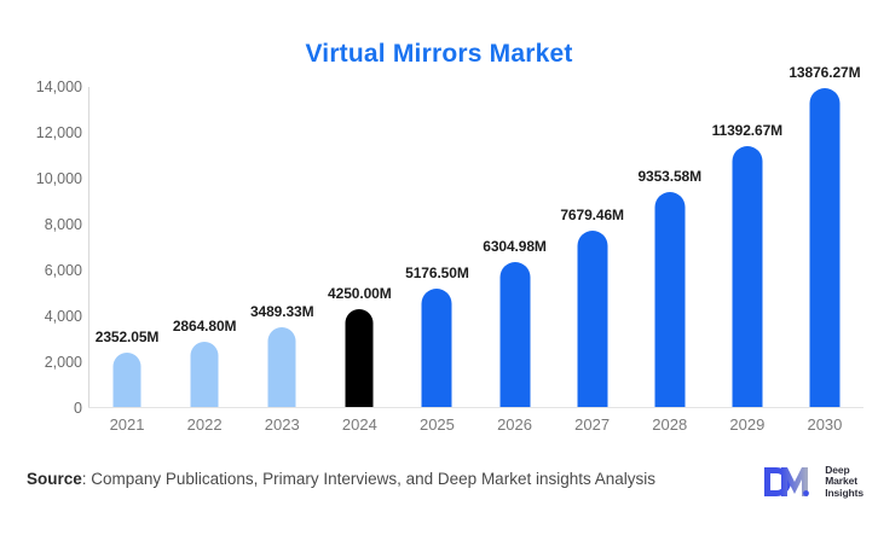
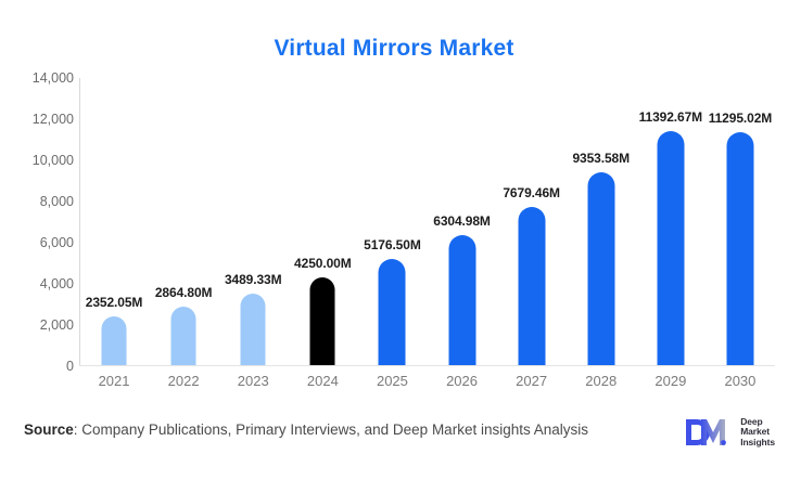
2030: 13876.27M -> 11295.02M
